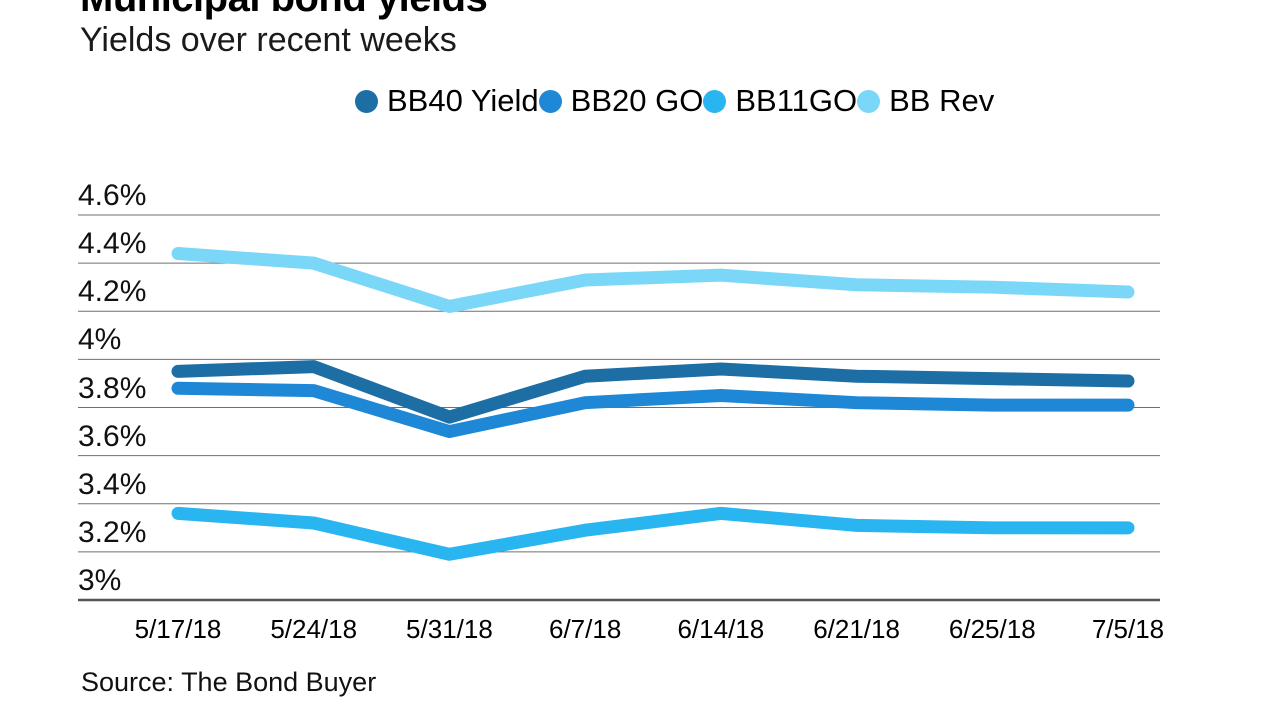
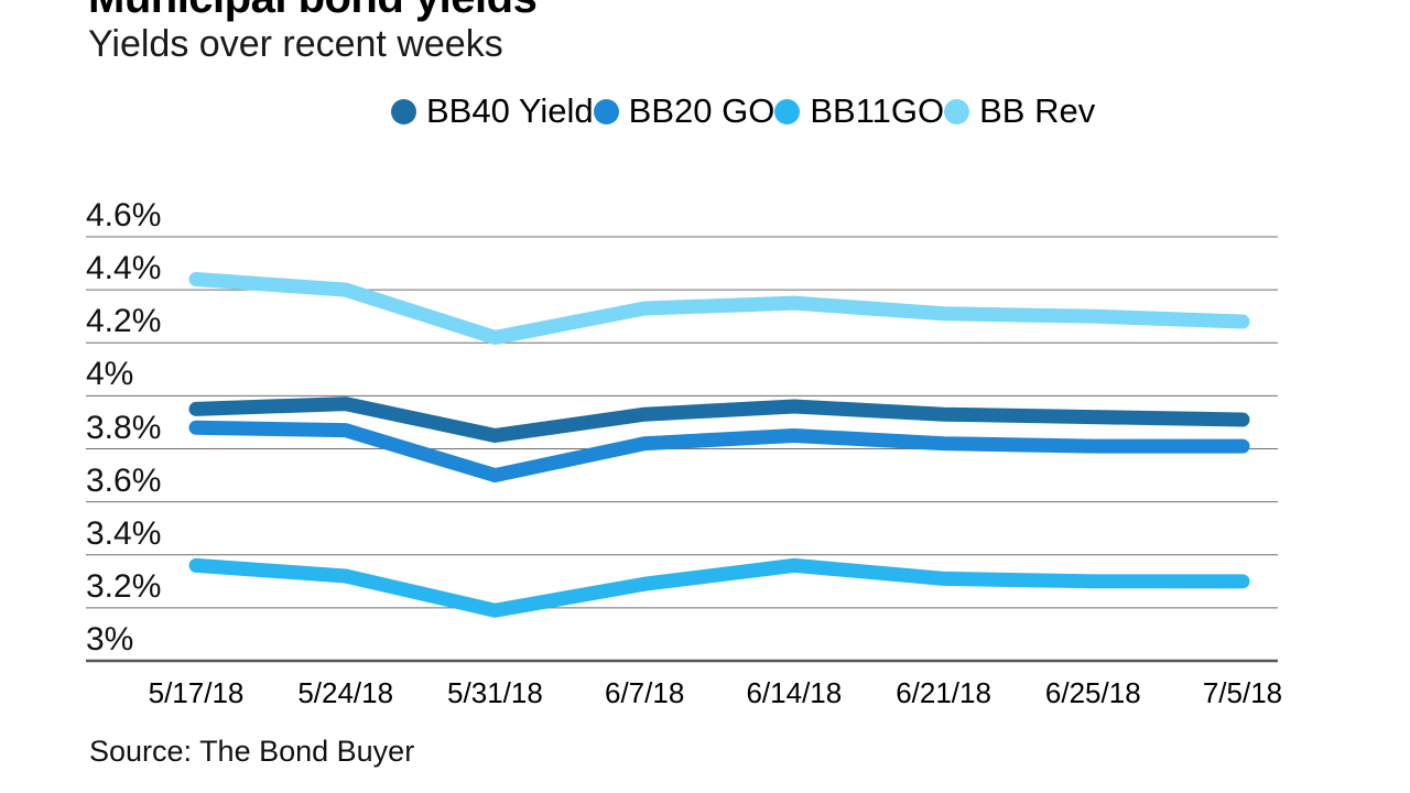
BB40 Yield/5/31/18: 3.76% -> 3.85%
